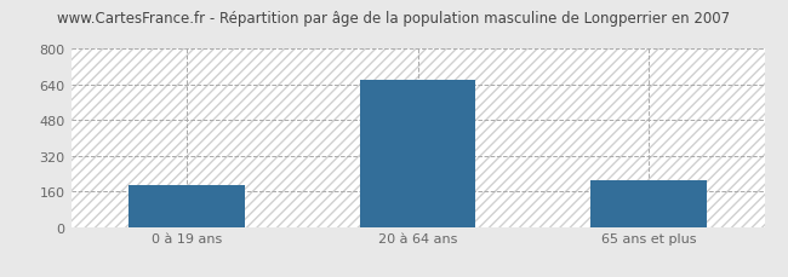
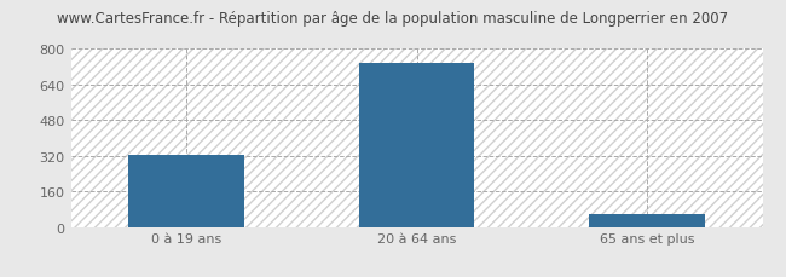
0 à 19 ans: 190 -> 320
20 à 64 ans: 660 -> 740
65 ans et plus: 210 -> 60
